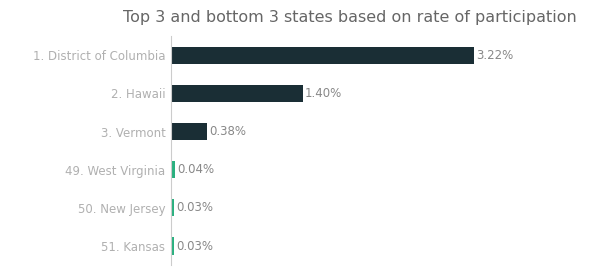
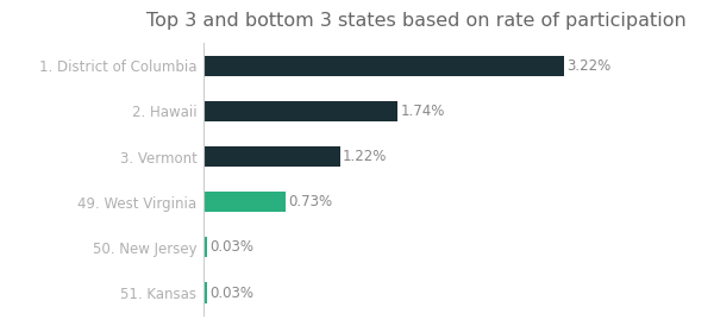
2. Hawaii: 1.40% -> 1.74%
3. Vermont: 0.38% -> 1.22%
49. West Virginia: 0.04% -> 0.73%
